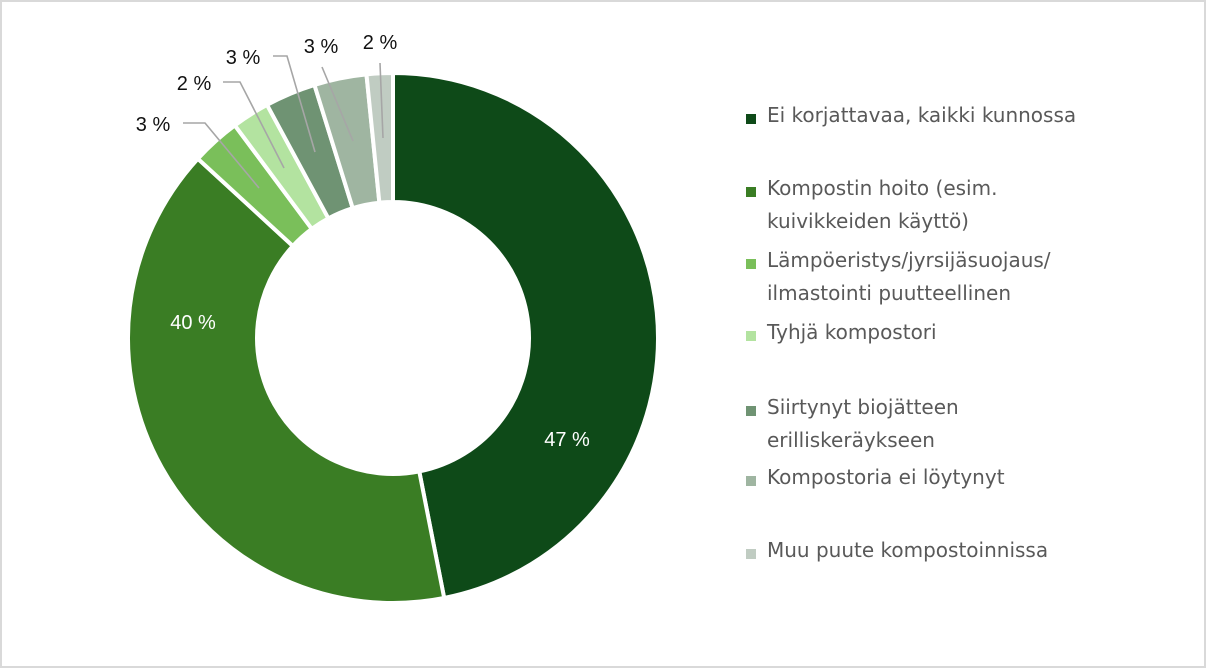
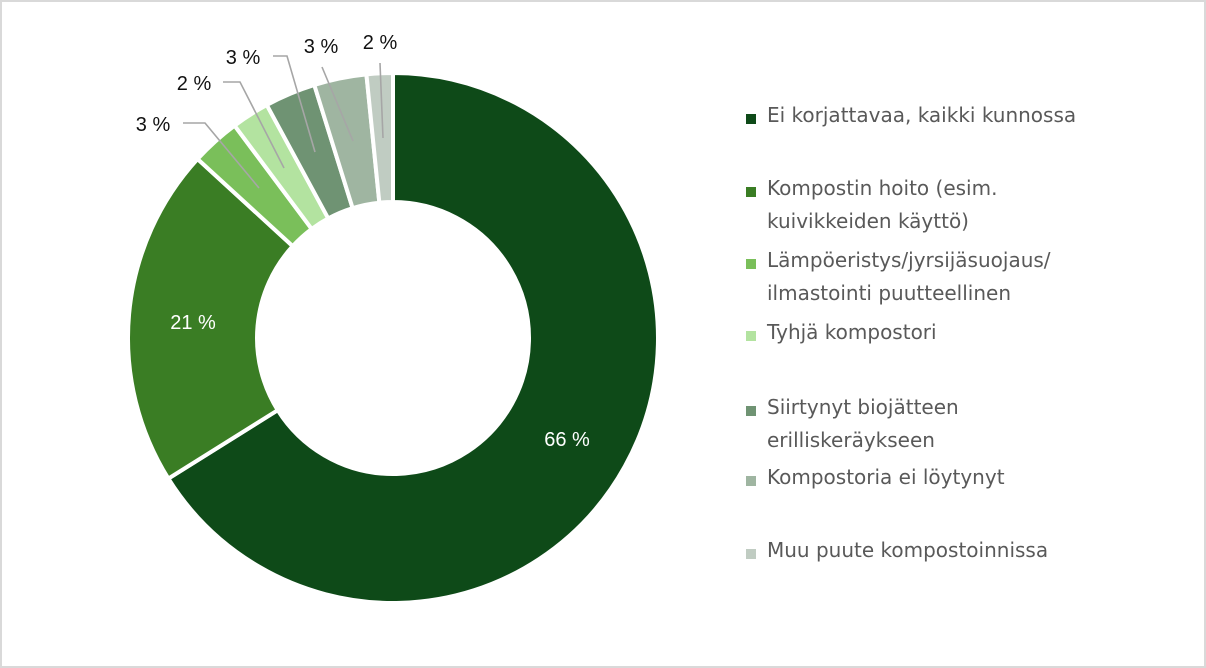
Ei korjattavaa, kaikki kunnossa: 47 -> 66
Kompostin hoito (esim. kuivikkeiden käyttö): 40 -> 21
